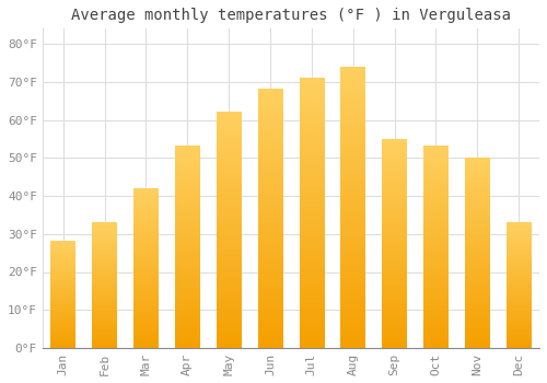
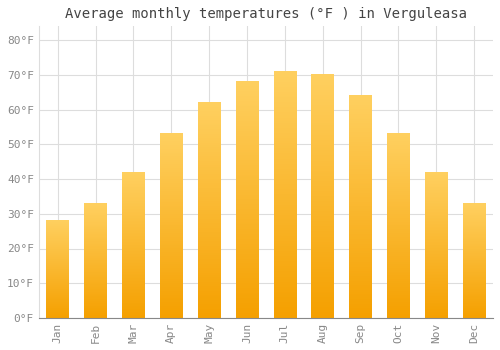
Aug: 74°F -> 70°F
Sep: 55°F -> 64°F
Nov: 50°F -> 42°F
